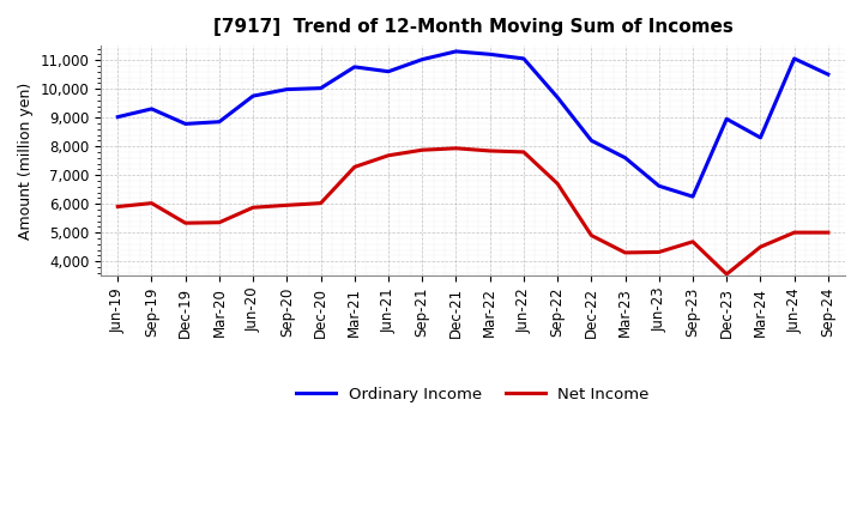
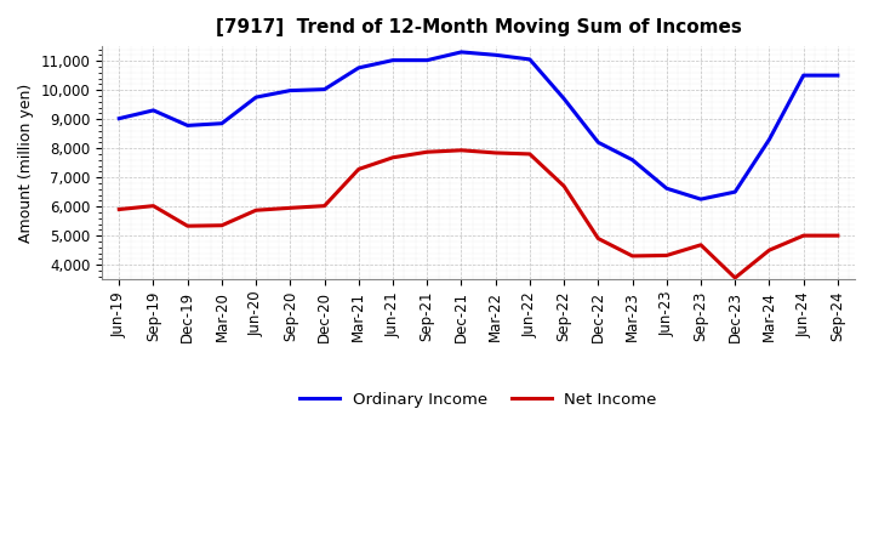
Ordinary Income/Jun-21: 10,600 -> 11,020
Ordinary Income/Dec-23: 8,950 -> 6,500
Ordinary Income/Jun-24: 11,050 -> 10,500
